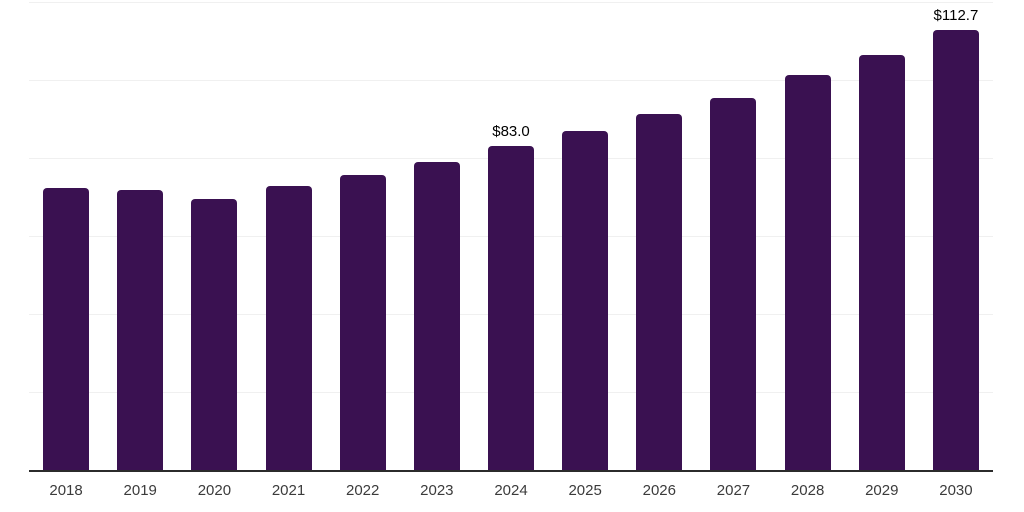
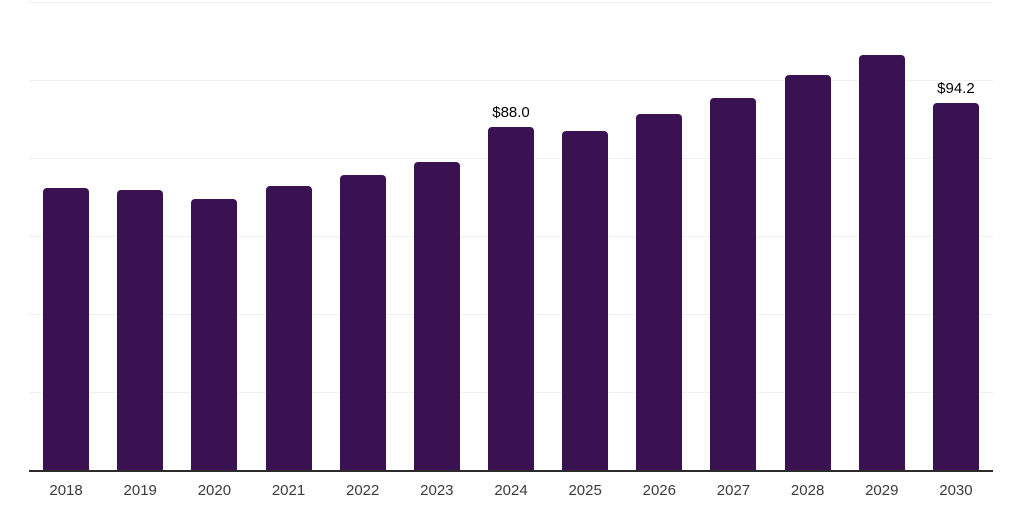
2024: $83.0 -> $88.0
2030: $112.7 -> $94.2
